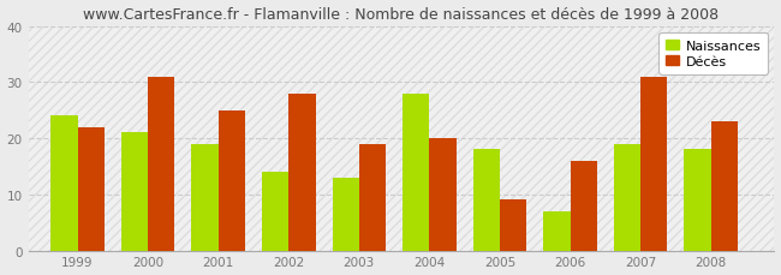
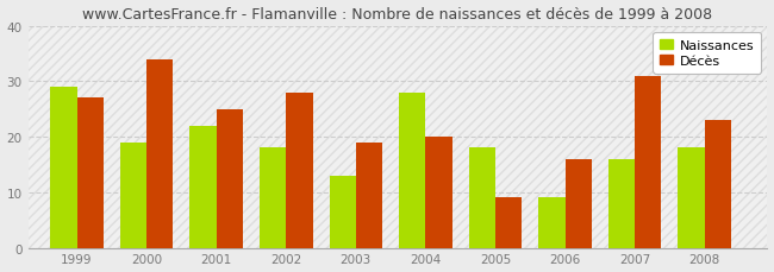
Naissances/1999: 24 -> 29
Décès/1999: 22 -> 27
Naissances/2000: 21 -> 19
Décès/2000: 31 -> 34
Naissances/2001: 19 -> 22
Naissances/2002: 14 -> 18
Naissances/2006: 7 -> 9
Naissances/2007: 19 -> 16
